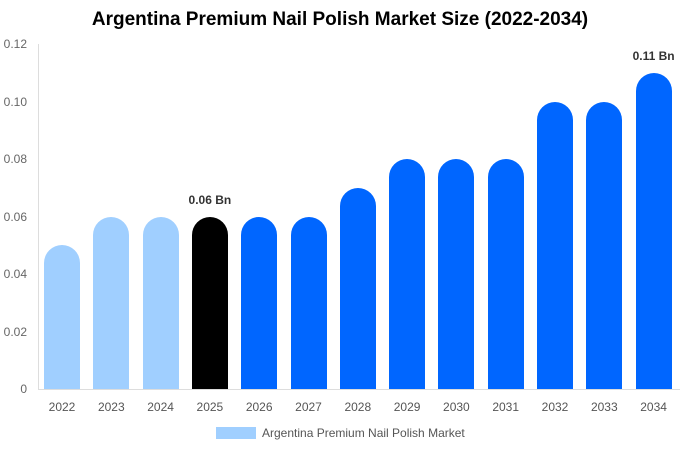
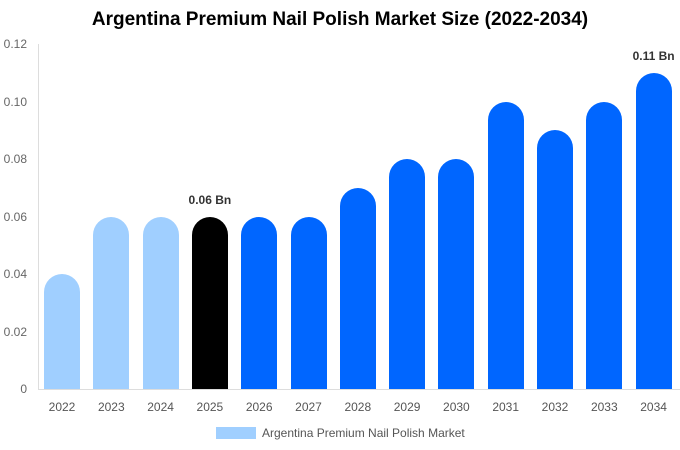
2022: 0.05 -> 0.04
2031: 0.08 -> 0.10
2032: 0.10 -> 0.09
